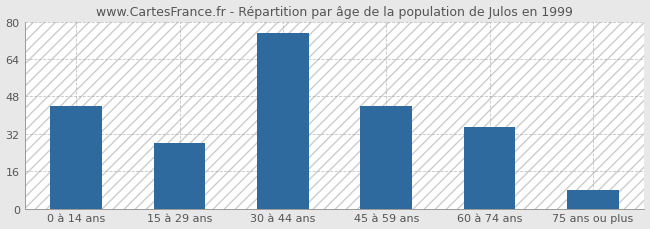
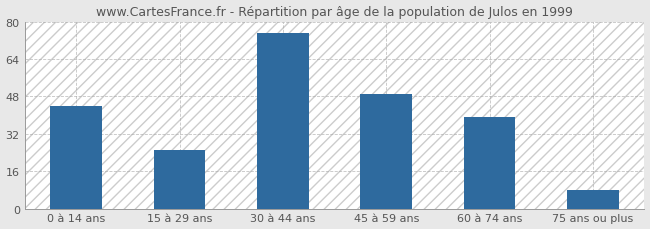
15 à 29 ans: 28 -> 25
45 à 59 ans: 44 -> 49
60 à 74 ans: 35 -> 39
